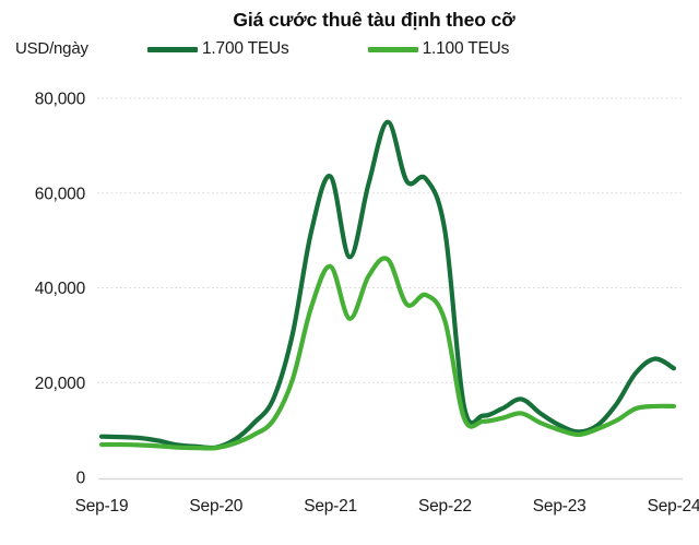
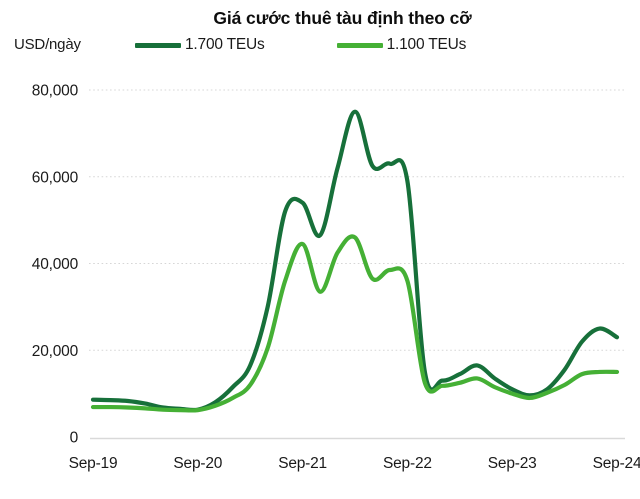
1.700 TEUs/Sep-21: 64000 -> 54000
1.700 TEUs/Sep-22: 52000 -> 59000
1.100 TEUs/Sep-22: 33000 -> 36000
